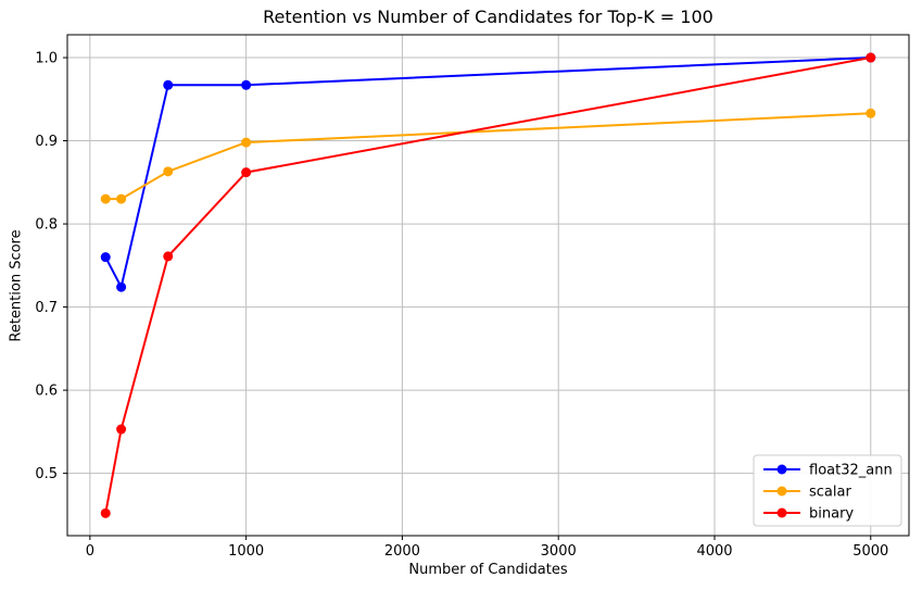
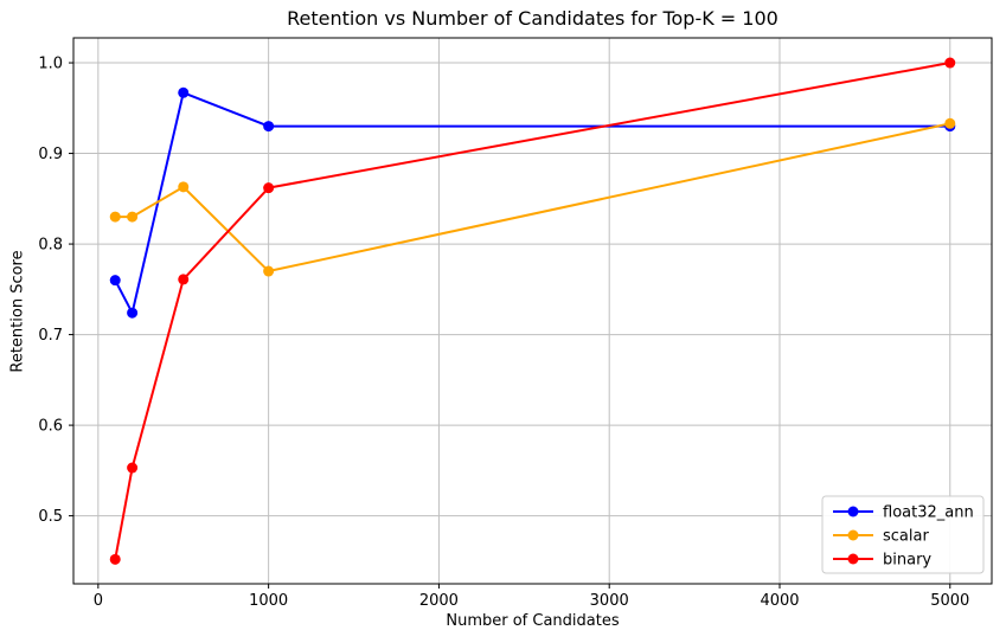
float32_ann/1000: 0.97 -> 0.93
scalar/1000: 0.90 -> 0.77
float32_ann/5000: 1.00 -> 0.93
